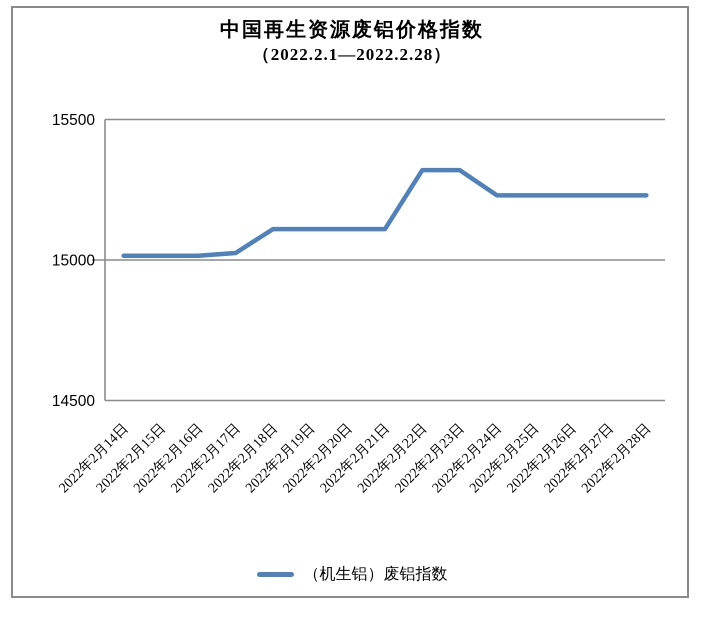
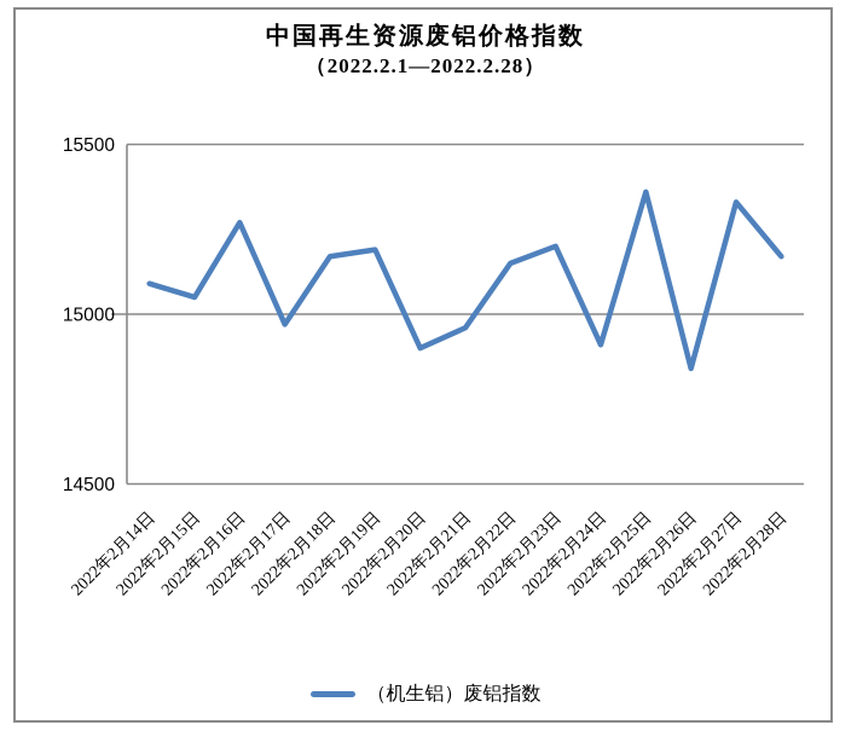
2022年2月14日: 15020 -> 15090
2022年2月15日: 15020 -> 15050
2022年2月16日: 15020 -> 15270
2022年2月17日: 15020 -> 14970
2022年2月18日: 15110 -> 15170
2022年2月19日: 15110 -> 15190
2022年2月20日: 15110 -> 14900
2022年2月21日: 15110 -> 14960
2022年2月22日: 15320 -> 15150
2022年2月23日: 15320 -> 15200
2022年2月24日: 15230 -> 14910
2022年2月25日: 15230 -> 15360
2022年2月26日: 15230 -> 14840
2022年2月27日: 15230 -> 15330
2022年2月28日: 15230 -> 15170
